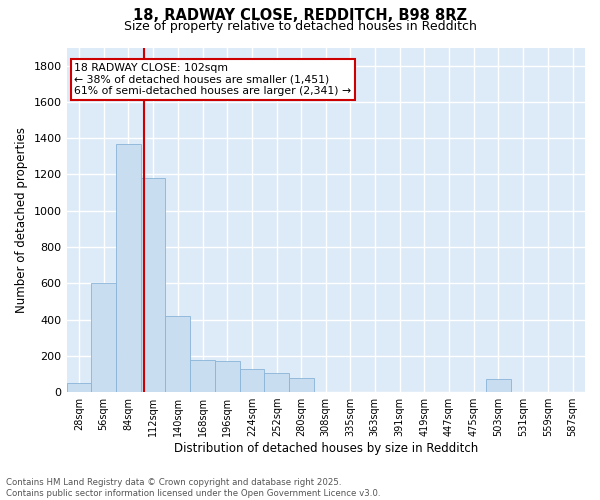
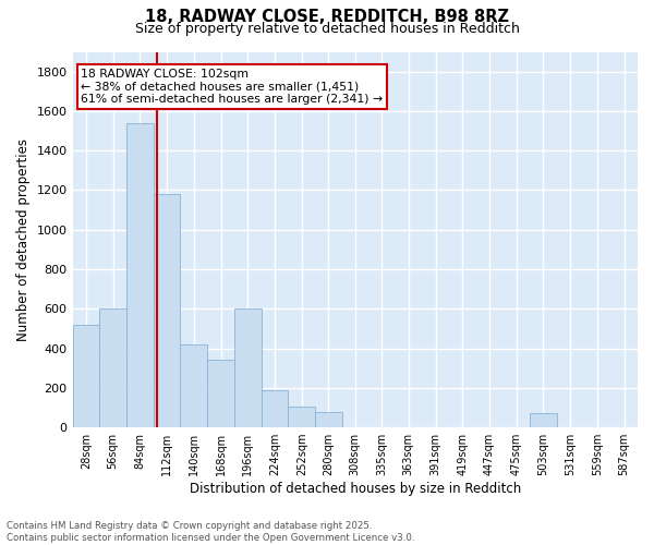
28sqm: 50 -> 520
84sqm: 1370 -> 1540
168sqm: 180 -> 340
196sqm: 170 -> 600
224sqm: 120 -> 190
